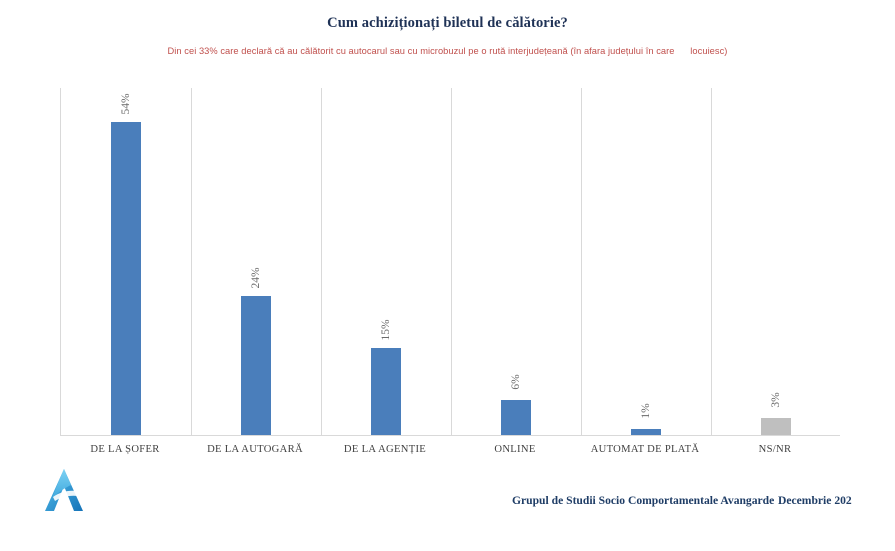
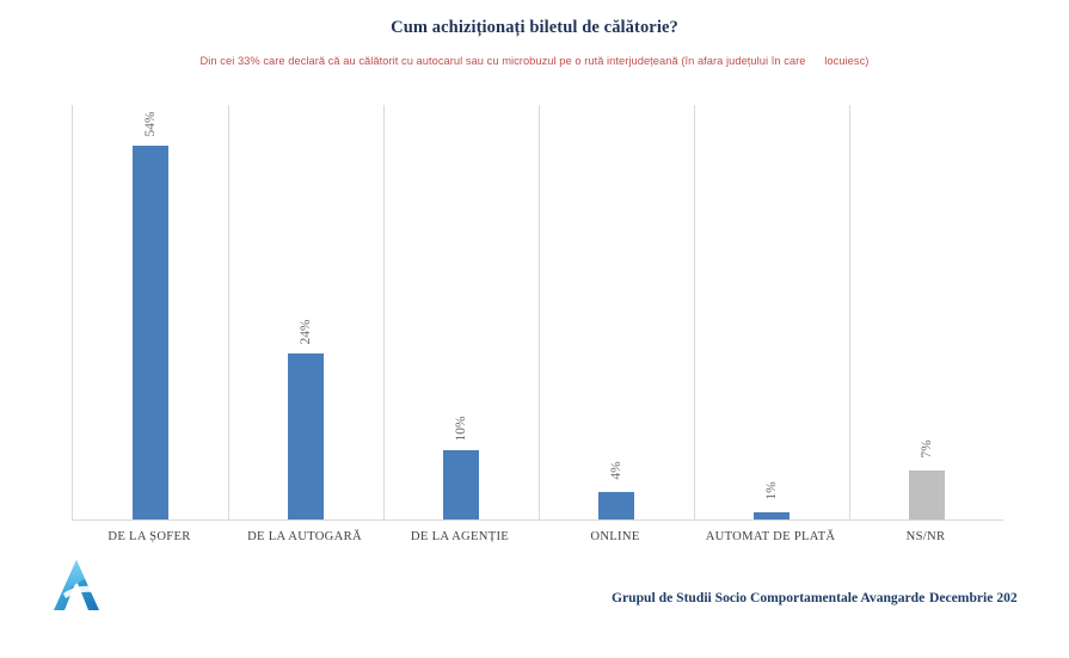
DE LA AGENȚIE: 15% -> 10%
ONLINE: 6% -> 4%
NS/NR: 3% -> 7%
